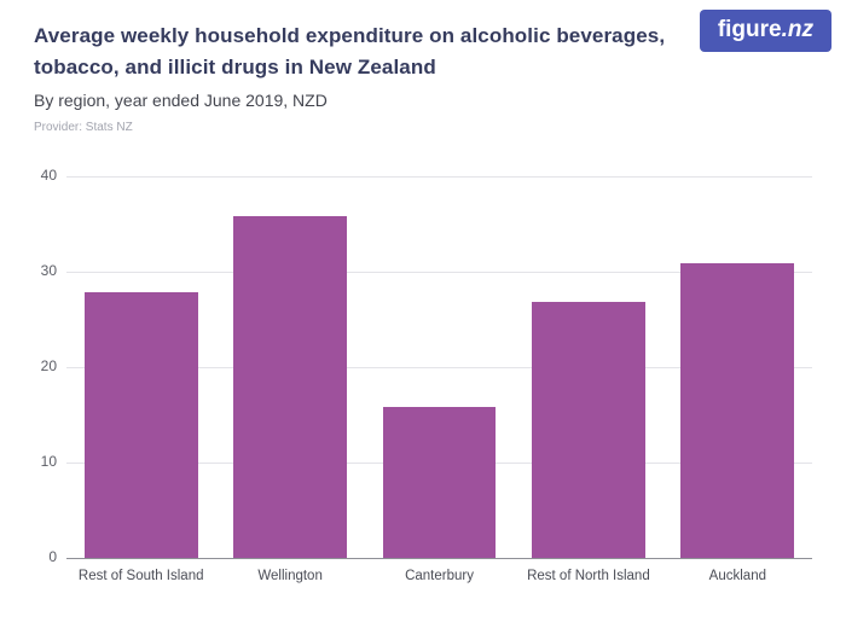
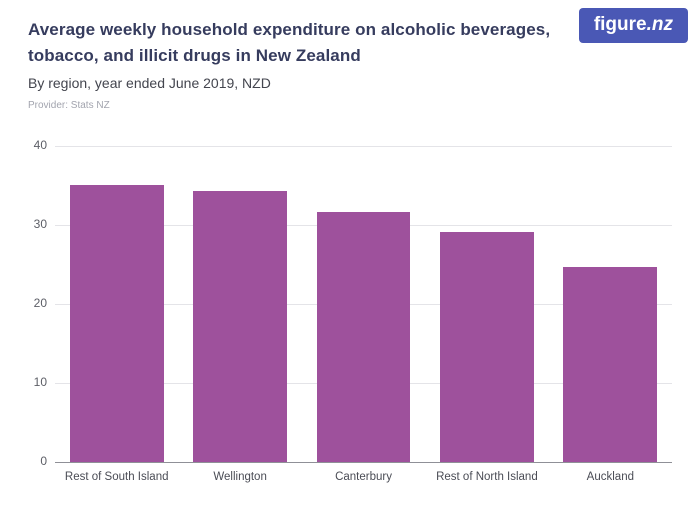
Rest of South Island: 28 -> 35
Wellington: 36 -> 34
Canterbury: 16 -> 32
Rest of North Island: 27 -> 29
Auckland: 31 -> 25
